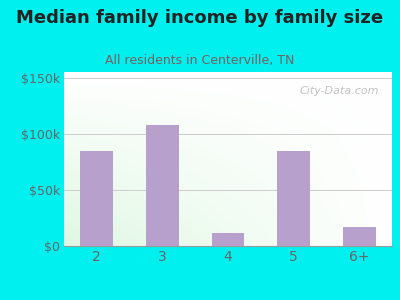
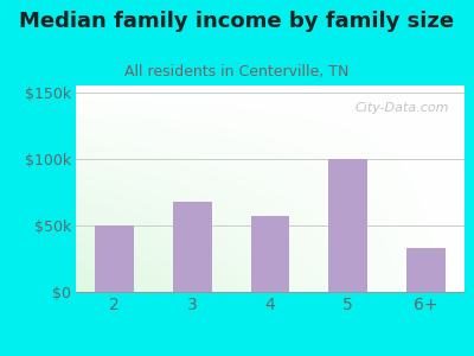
2: $85k -> $50k
3: $108k -> $68k
4: $12k -> $57k
5: $85k -> $100k
6+: $17k -> $33k
